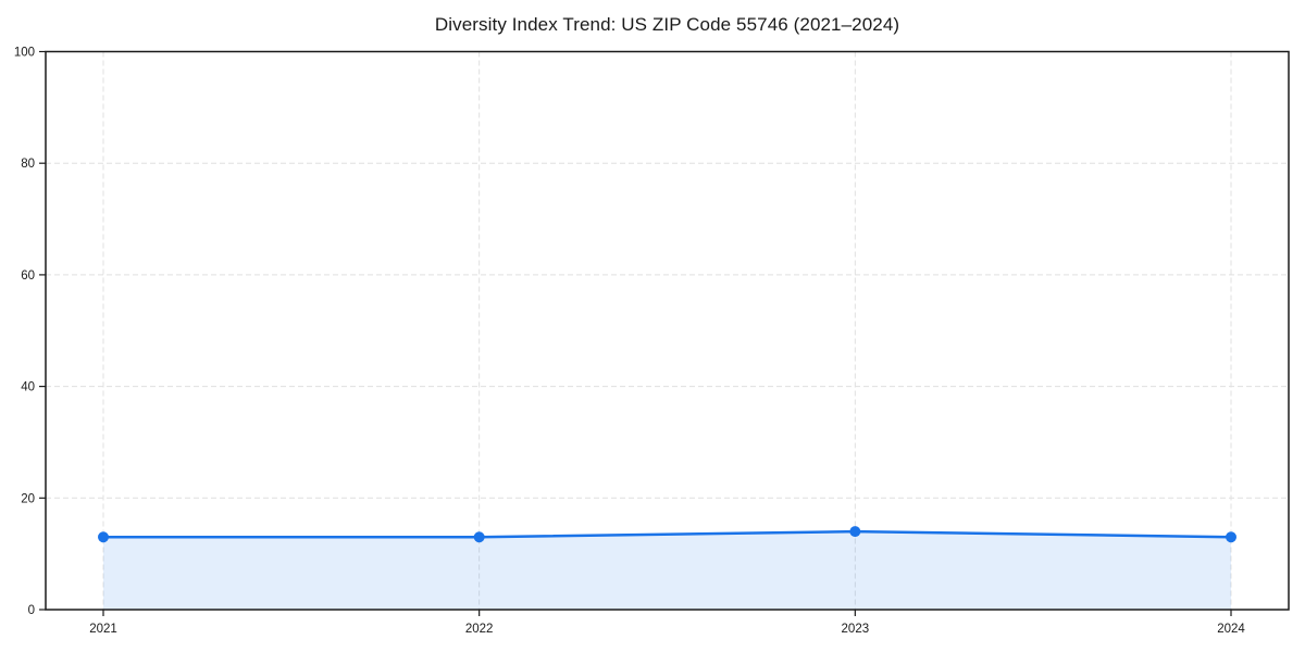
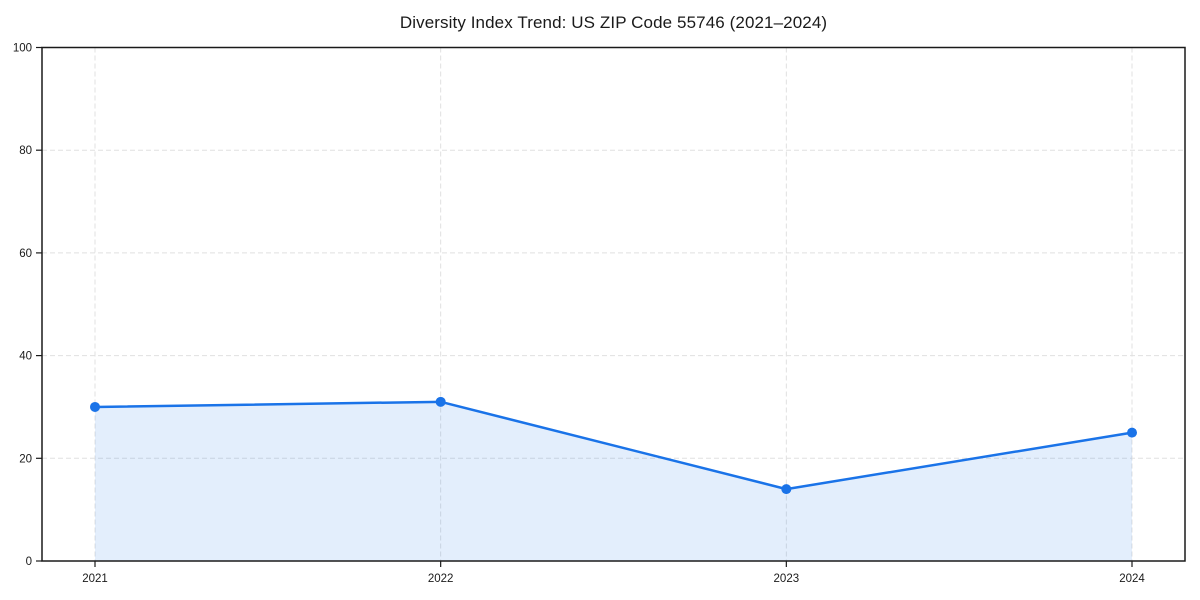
2021: 13 -> 30
2022: 13 -> 31
2024: 13 -> 25
